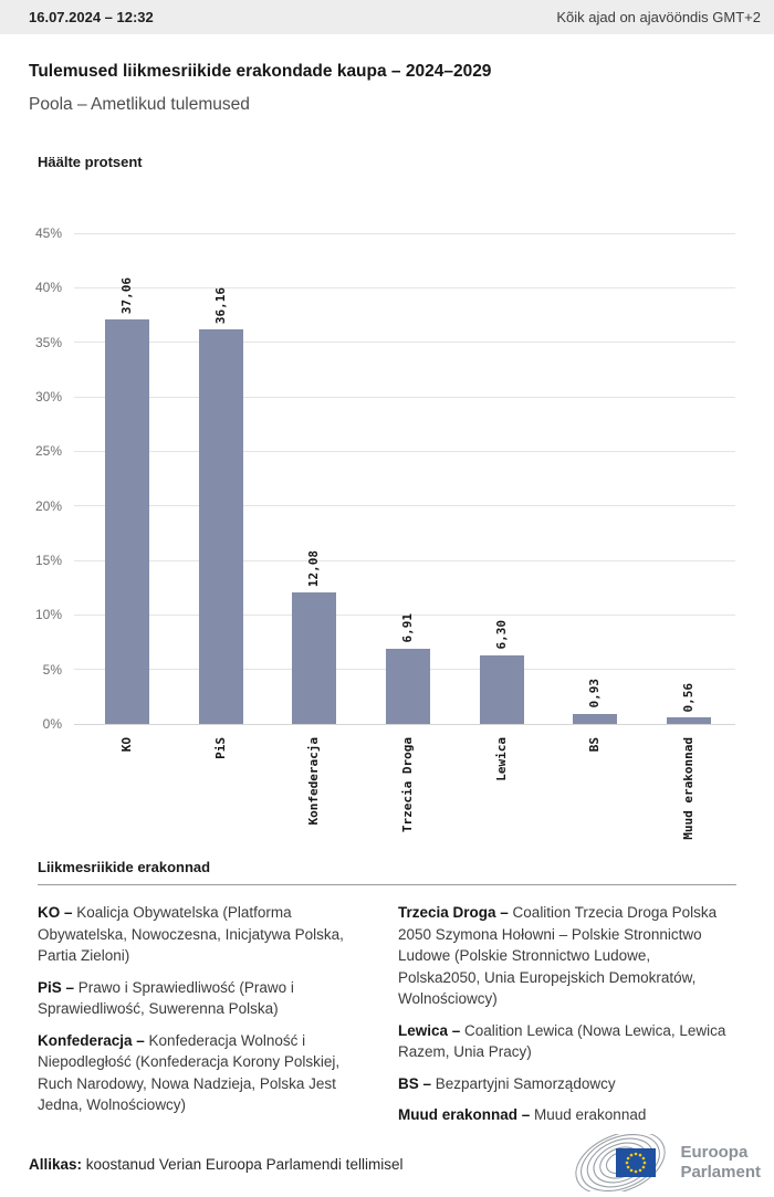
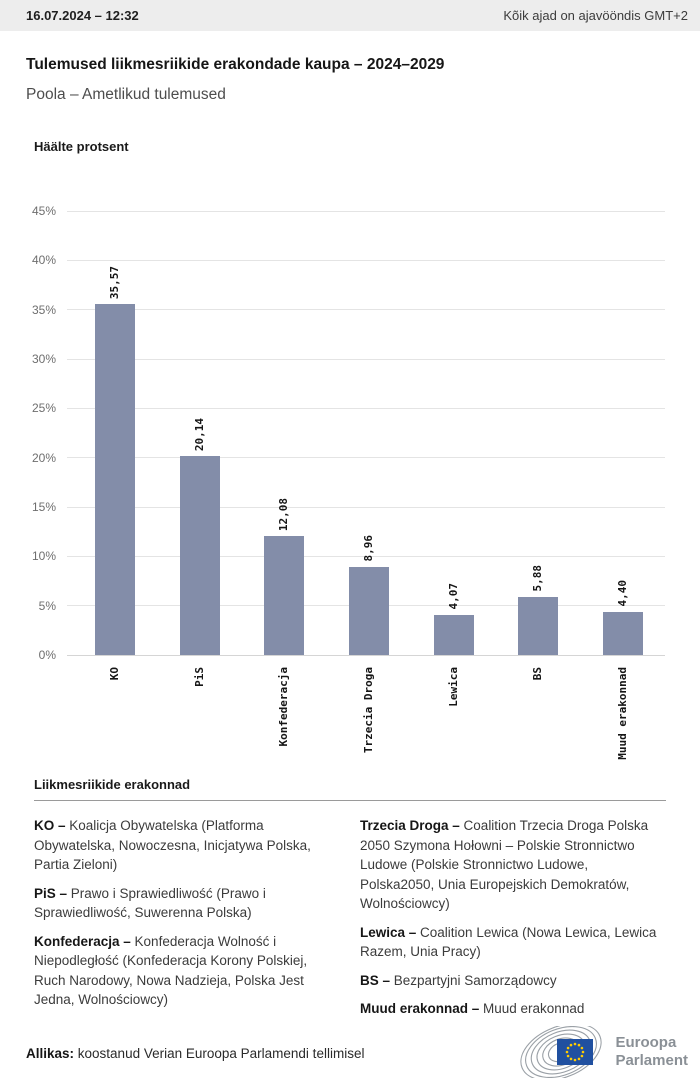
KO: 37,06 -> 35,57
PiS: 36,16 -> 20,14
Trzecia Droga: 6,91 -> 8,96
Lewica: 6,30 -> 4,07
BS: 0,93 -> 5,88
Muud erakonnad: 0,56 -> 4,40
